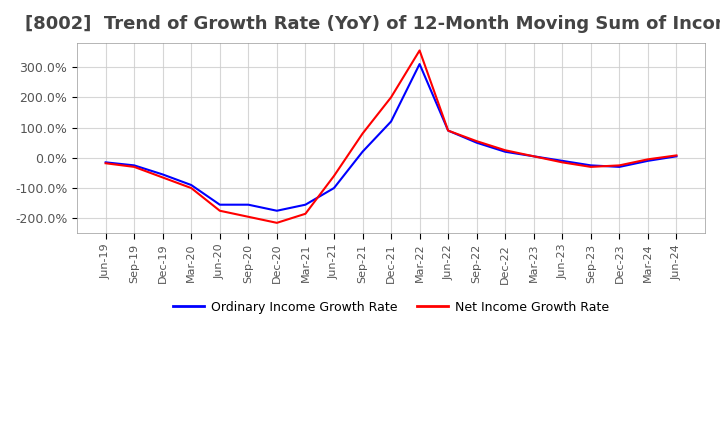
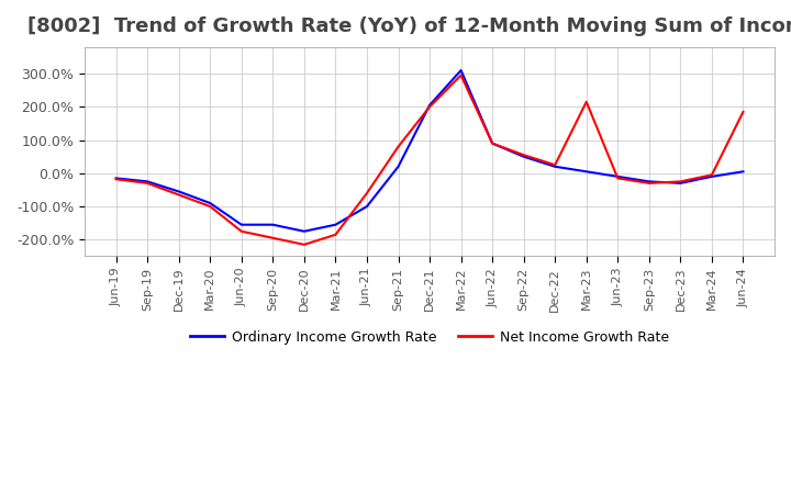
Ordinary Income Growth Rate/Dec-21: 120% -> 205%
Net Income Growth Rate/Mar-22: 355% -> 295%
Net Income Growth Rate/Mar-23: 5% -> 215%
Net Income Growth Rate/Jun-24: 8% -> 185%
